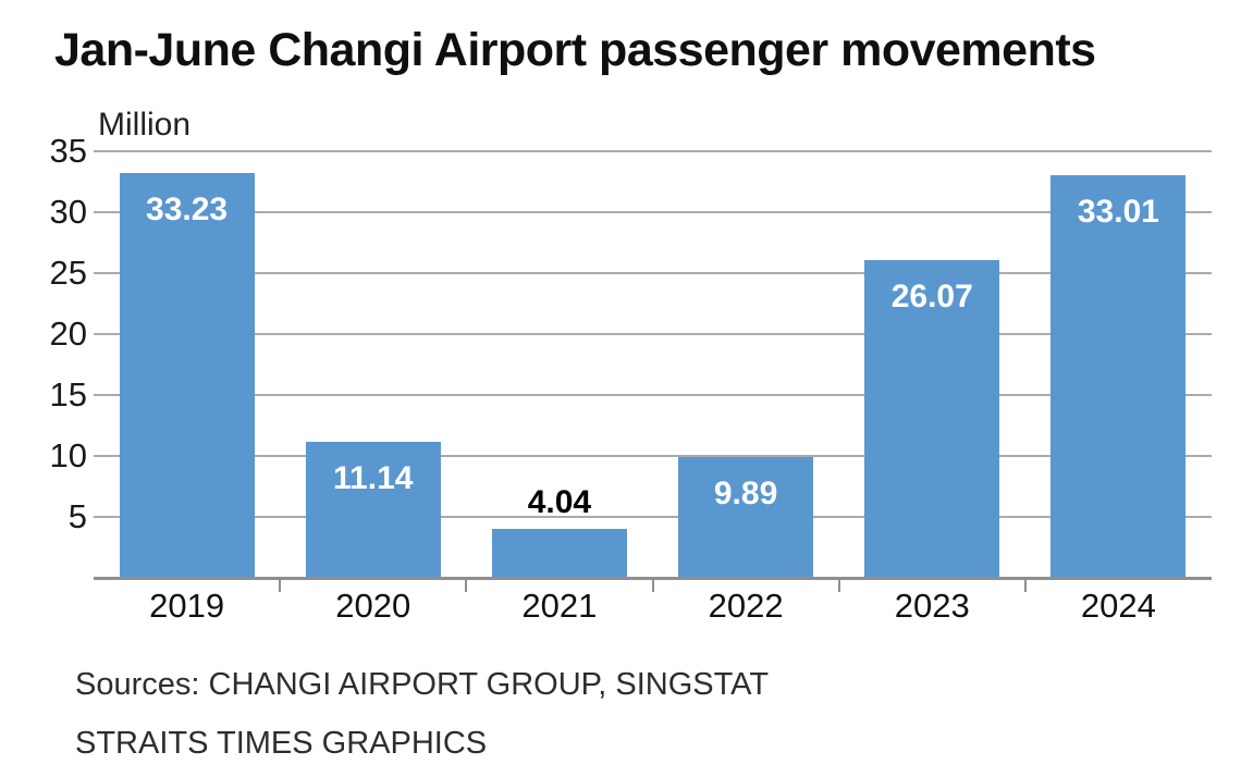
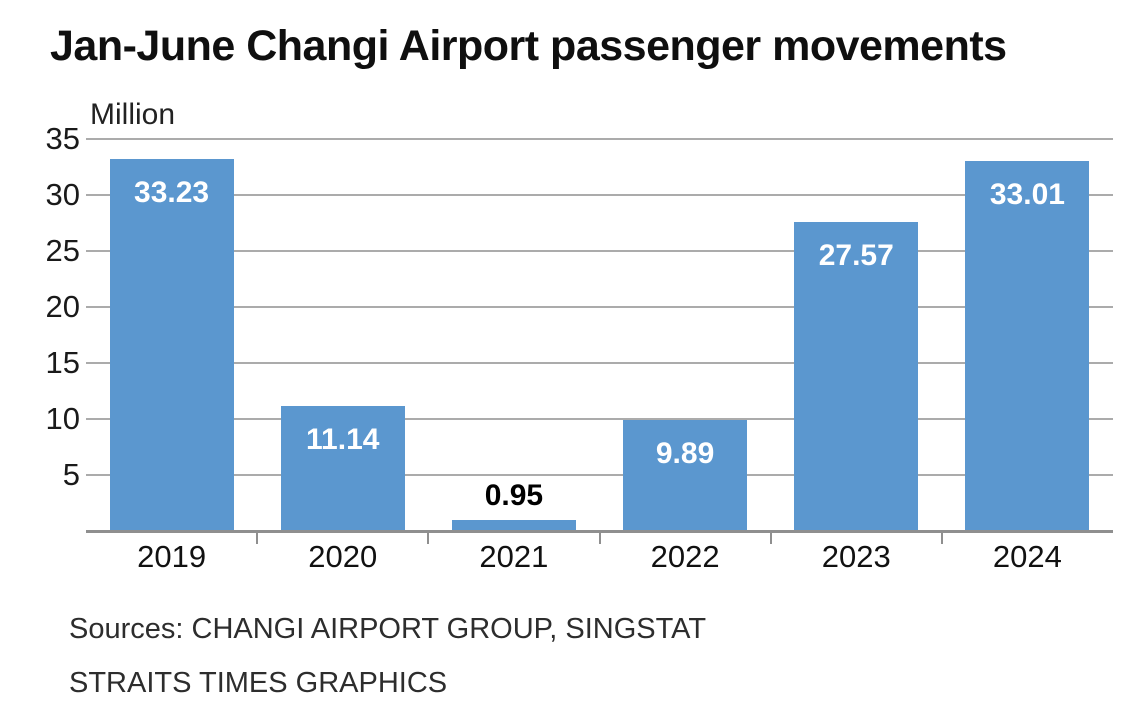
2021: 4.04 -> 0.95
2023: 26.07 -> 27.57
